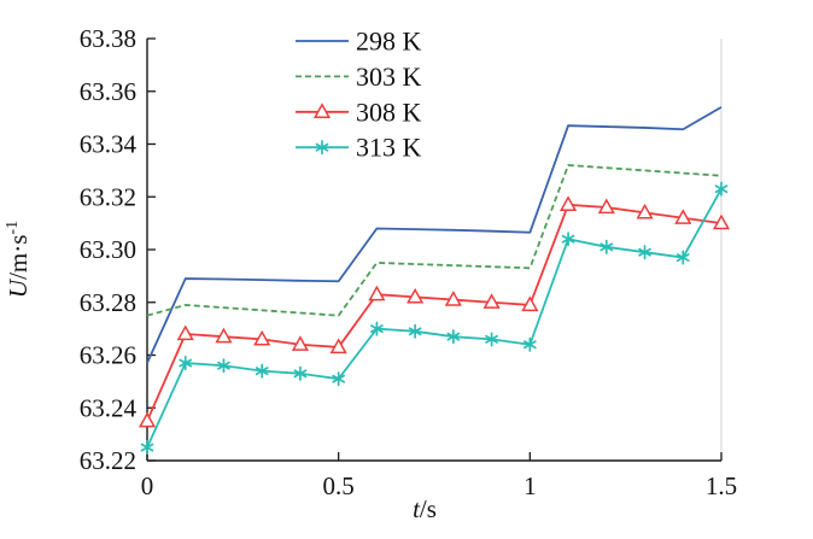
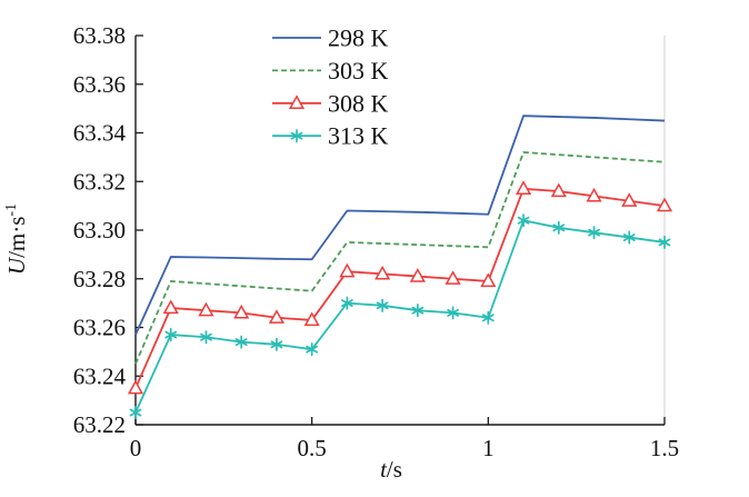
303 K/0: 63.275 -> 63.245
298 K/1.5: 63.354 -> 63.345
313 K/1.5: 63.323 -> 63.295
